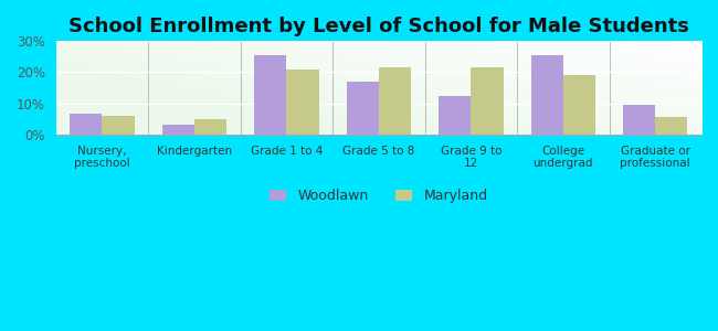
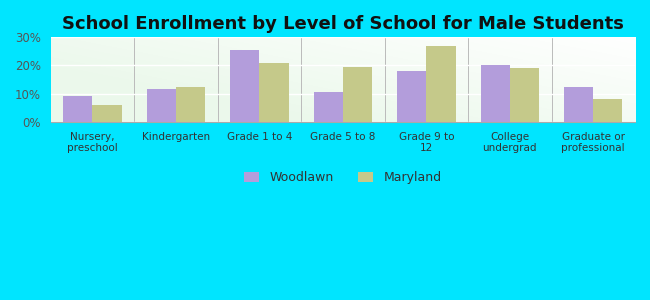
Woodlawn/Nursery, preschool: 6.5% -> 9.0%
Woodlawn/Kindergarten: 3.0% -> 11.5%
Maryland/Kindergarten: 5.0% -> 12.5%
Woodlawn/Grade 5 to 8: 17.0% -> 10.5%
Maryland/Grade 5 to 8: 21.5% -> 19.5%
Woodlawn/Grade 9 to 12: 12.5% -> 18.0%
Maryland/Grade 9 to 12: 21.5% -> 27.0%
Woodlawn/College undergrad: 25.5% -> 20.0%
Woodlawn/Graduate or professional: 9.5% -> 12.5%
Maryland/Graduate or professional: 5.5% -> 8.0%
